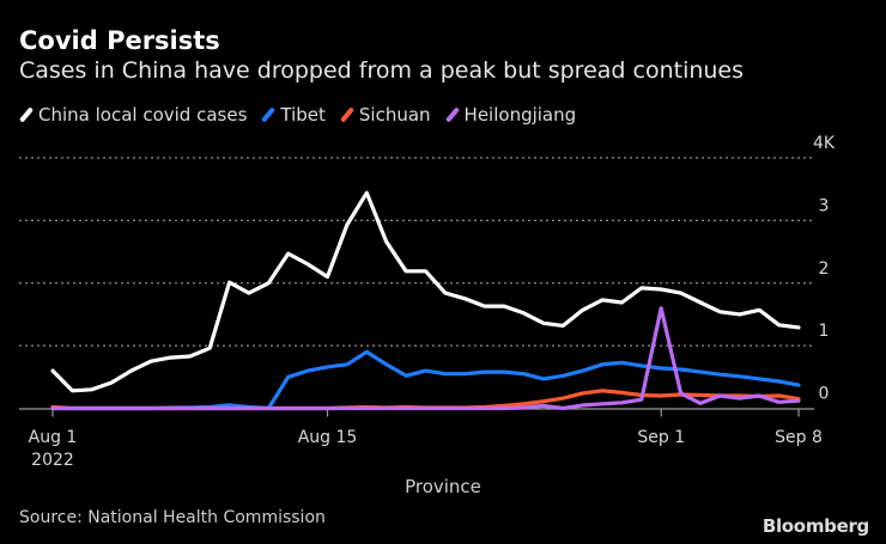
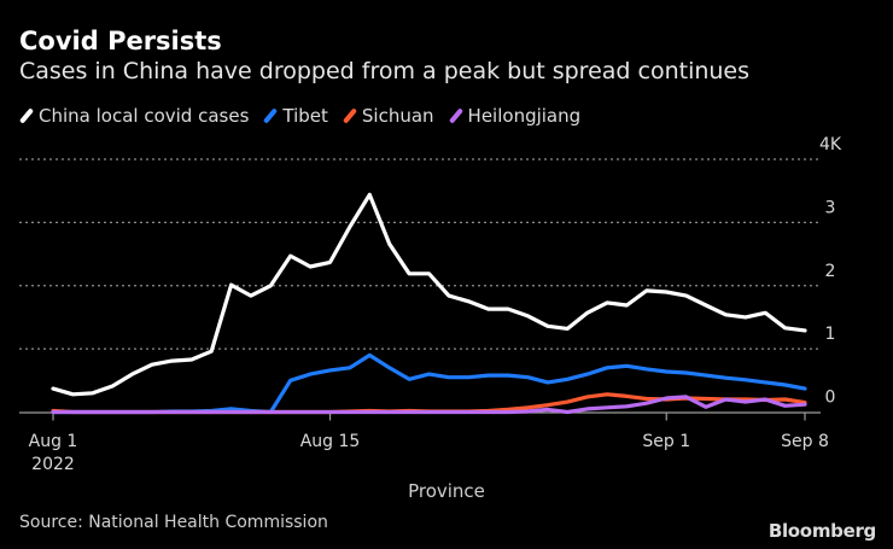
China local covid cases/Aug 1: 0.6 -> 0.4
China local covid cases/Aug 15: 2.1 -> 2.4
Heilongjiang/Sep 1: 1.6 -> 0.2
